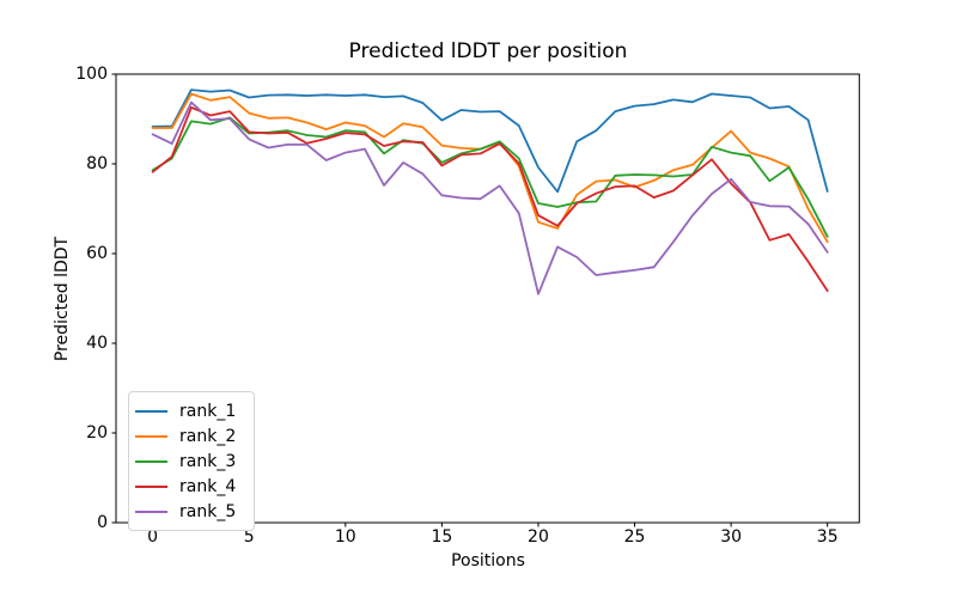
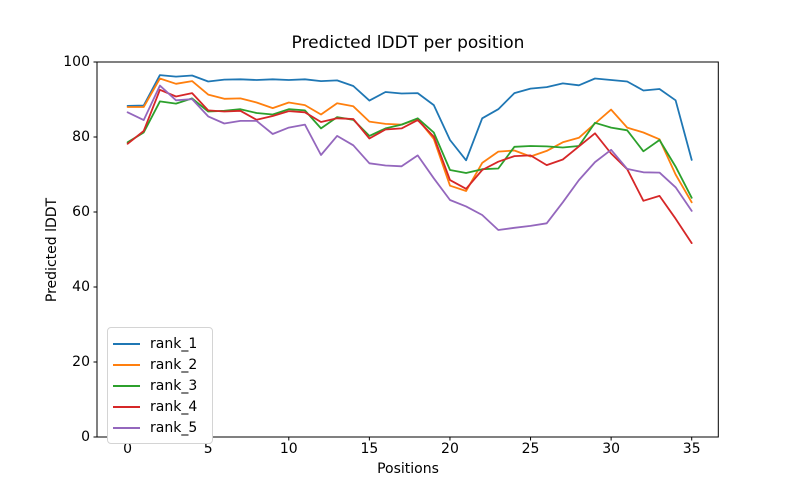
rank_5/20: 51 -> 63
